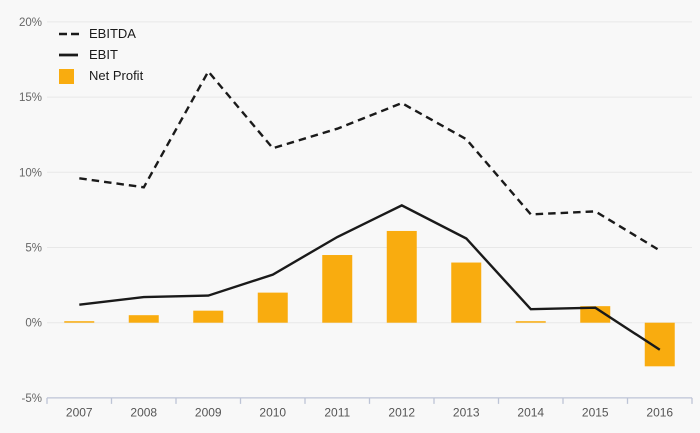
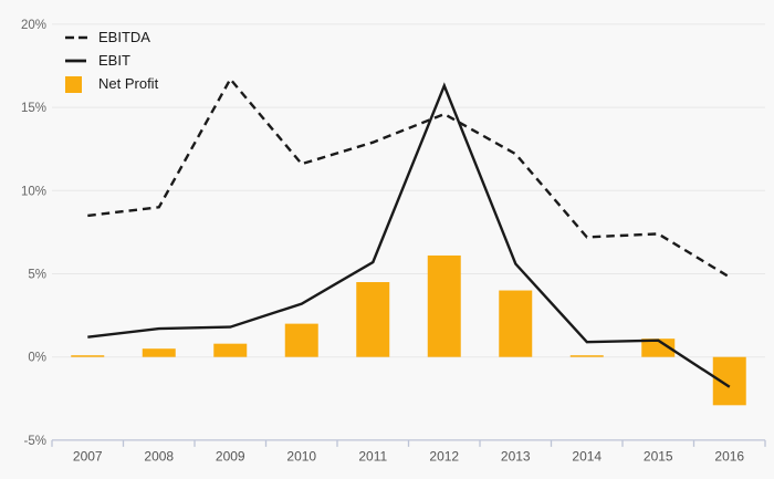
EBITDA/2007: 9.6% -> 8.5%
EBIT/2012: 7.8% -> 16.3%
